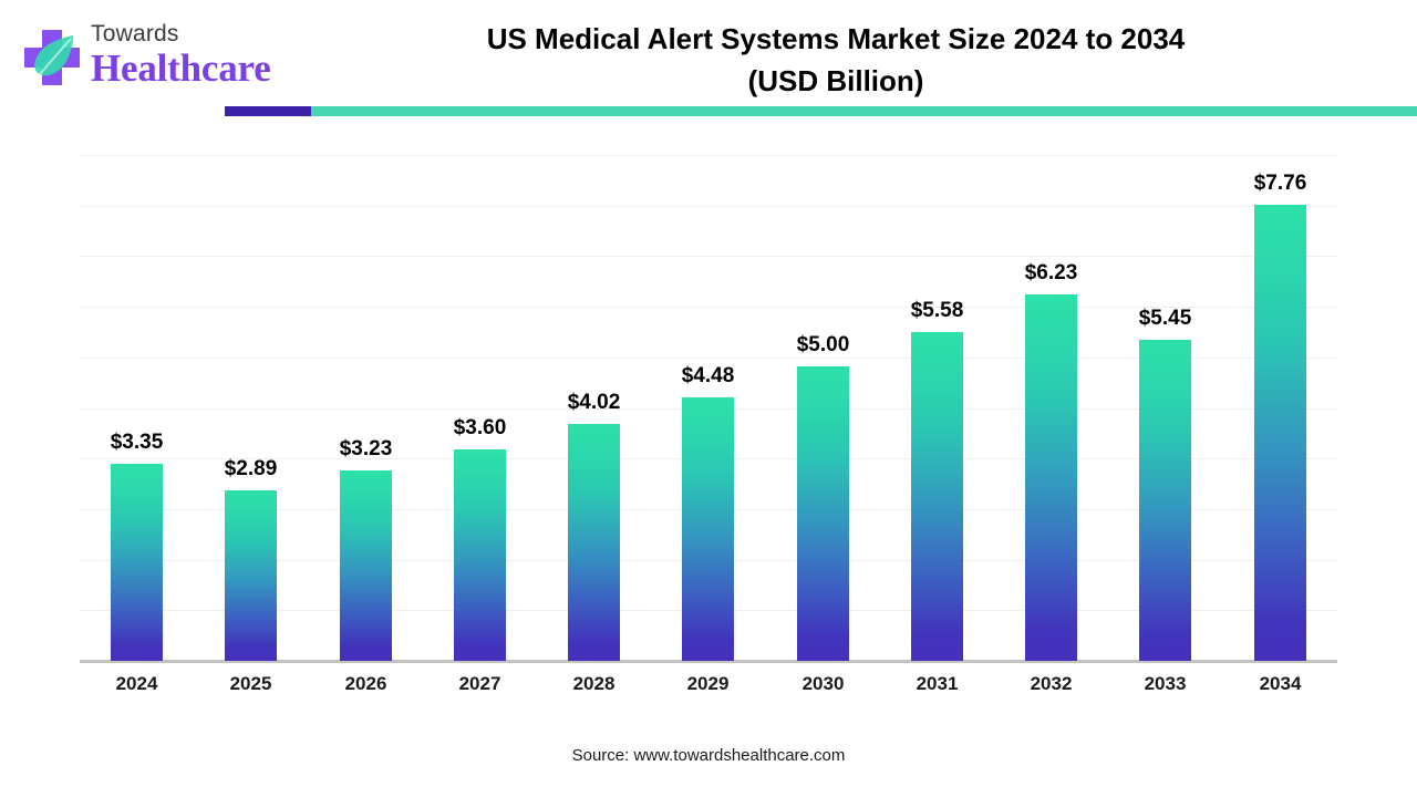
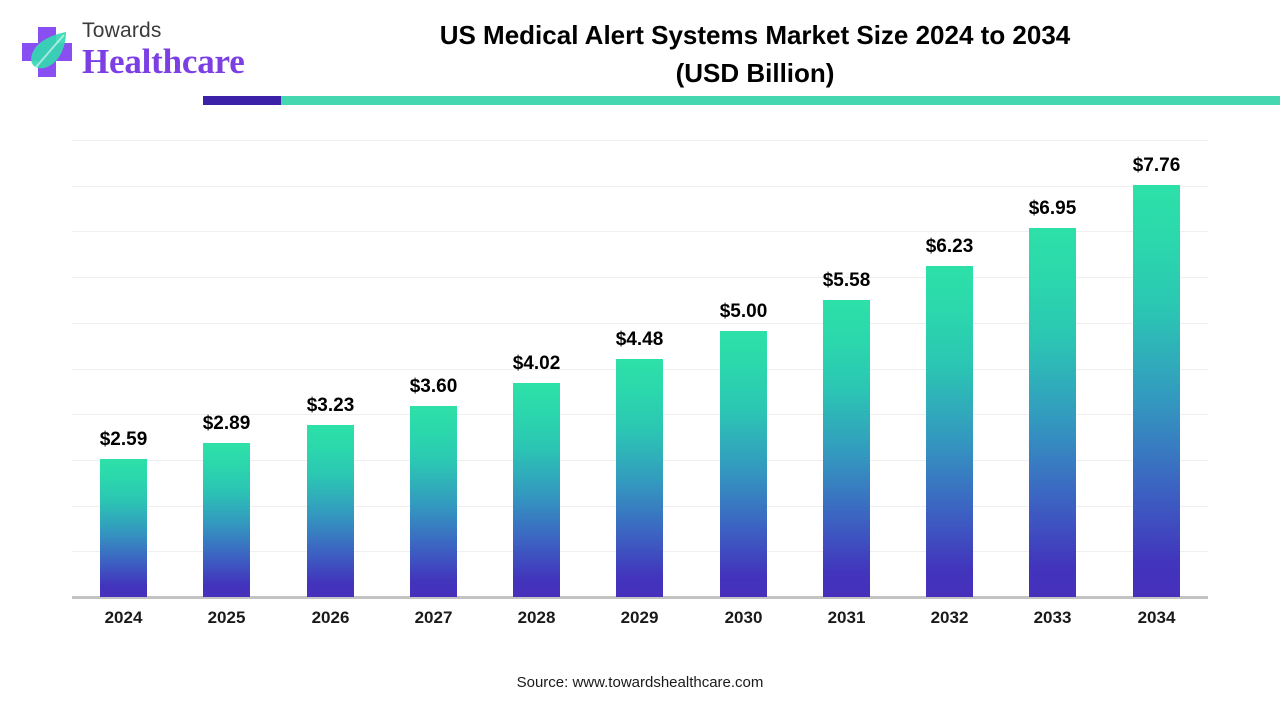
2024: $3.35 -> $2.59
2033: $5.45 -> $6.95
